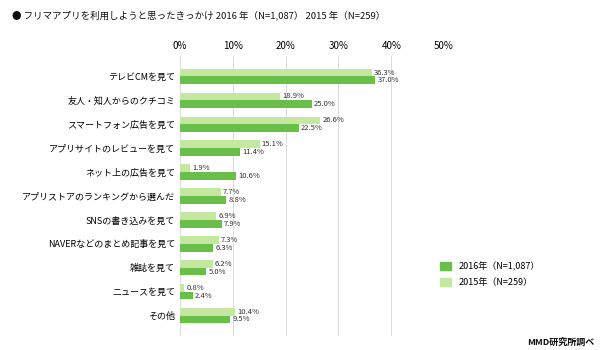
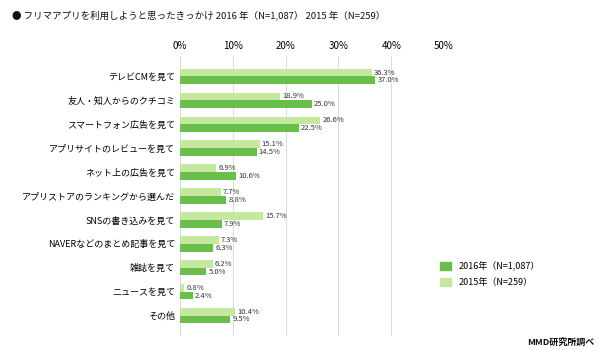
2016年（N=1,087）/アプリサイトのレビューを見て: 11.4% -> 14.5%
2015年（N=259）/ネット上の広告を見て: 1.9% -> 6.9%
2015年（N=259）/SNSの書き込みを見て: 6.9% -> 15.7%
